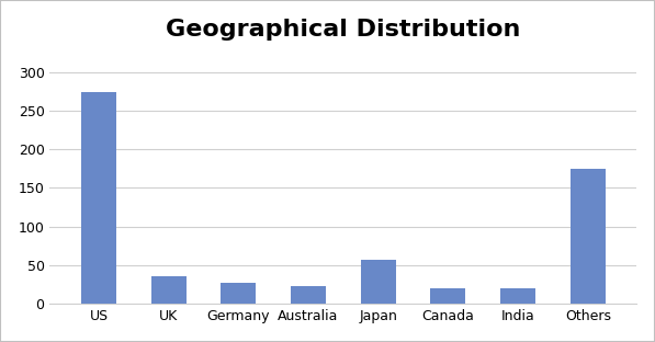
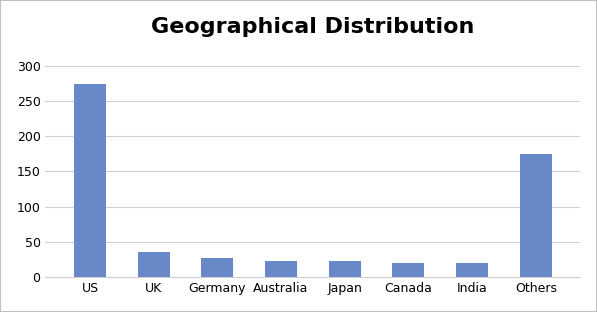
Japan: 56 -> 22
